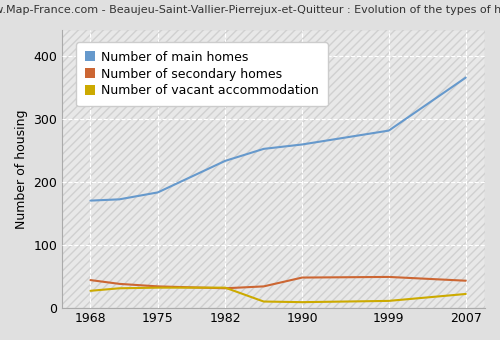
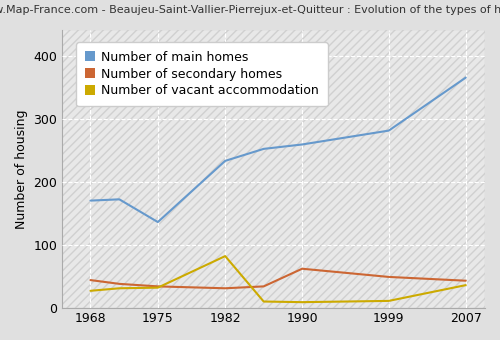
Number of main homes/1975: 183 -> 136
Number of vacant accommodation/1982: 32 -> 82
Number of secondary homes/1990: 48 -> 62
Number of vacant accommodation/2007: 22 -> 36
